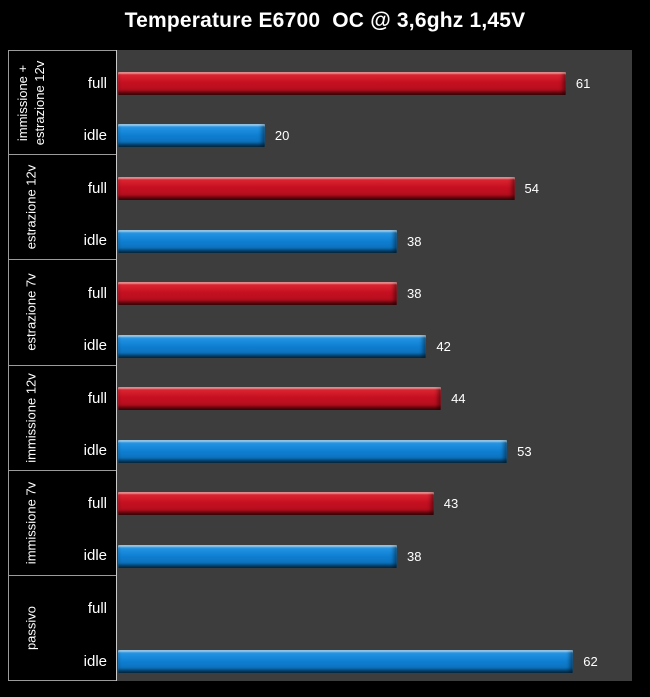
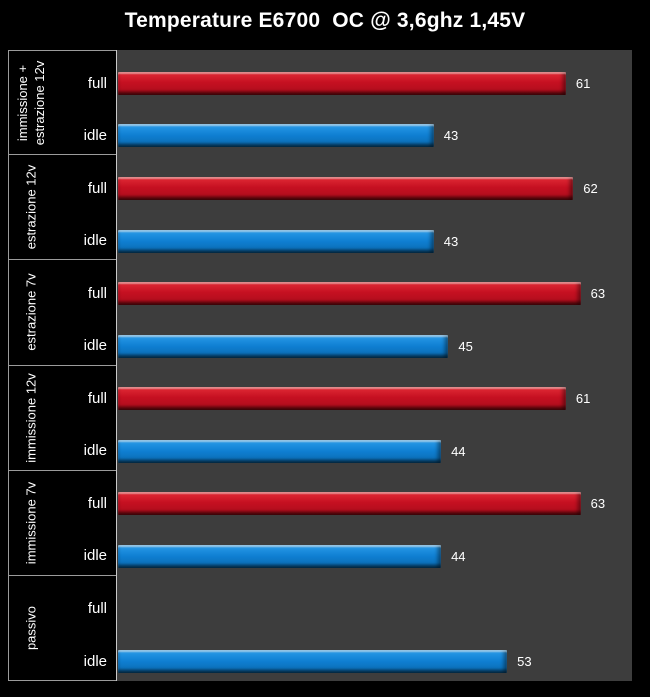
idle/immissione + estrazione 12v: 20 -> 43
full/estrazione 12v: 54 -> 62
idle/estrazione 12v: 38 -> 43
full/estrazione 7v: 38 -> 63
idle/estrazione 7v: 42 -> 45
full/immissione 12v: 44 -> 61
idle/immissione 12v: 53 -> 44
full/immissione 7v: 43 -> 63
idle/immissione 7v: 38 -> 44
idle/passivo: 62 -> 53
